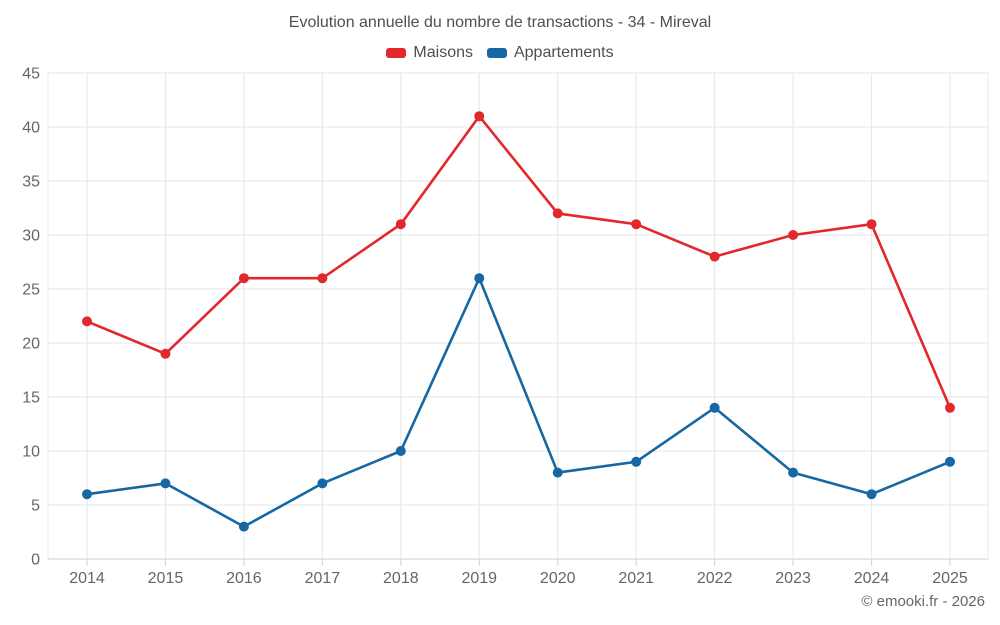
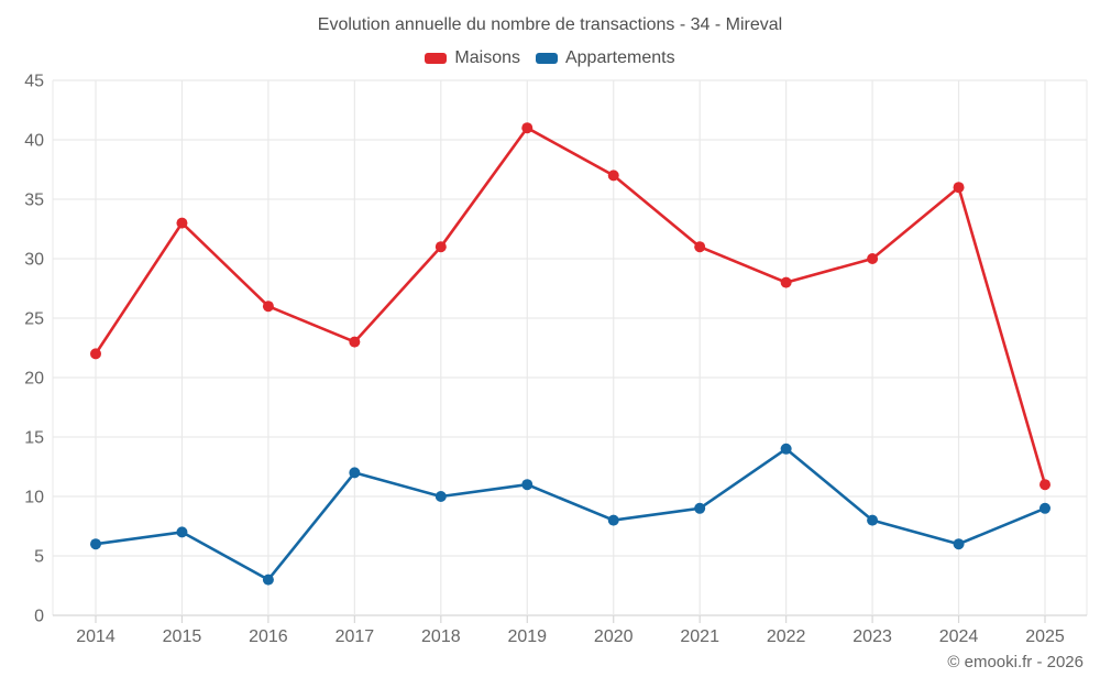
Maisons/2015: 19 -> 33
Maisons/2017: 26 -> 23
Appartements/2017: 7 -> 12
Appartements/2019: 26 -> 11
Maisons/2020: 32 -> 37
Maisons/2024: 31 -> 36
Maisons/2025: 14 -> 11
